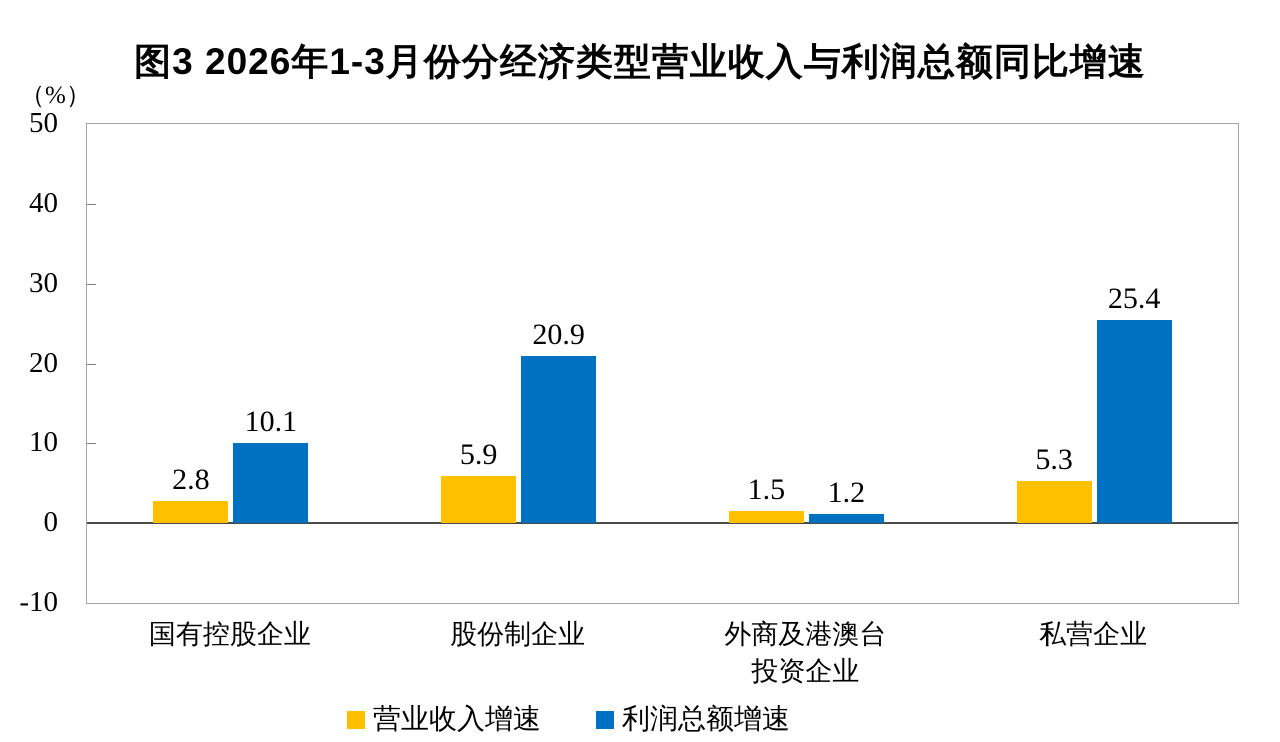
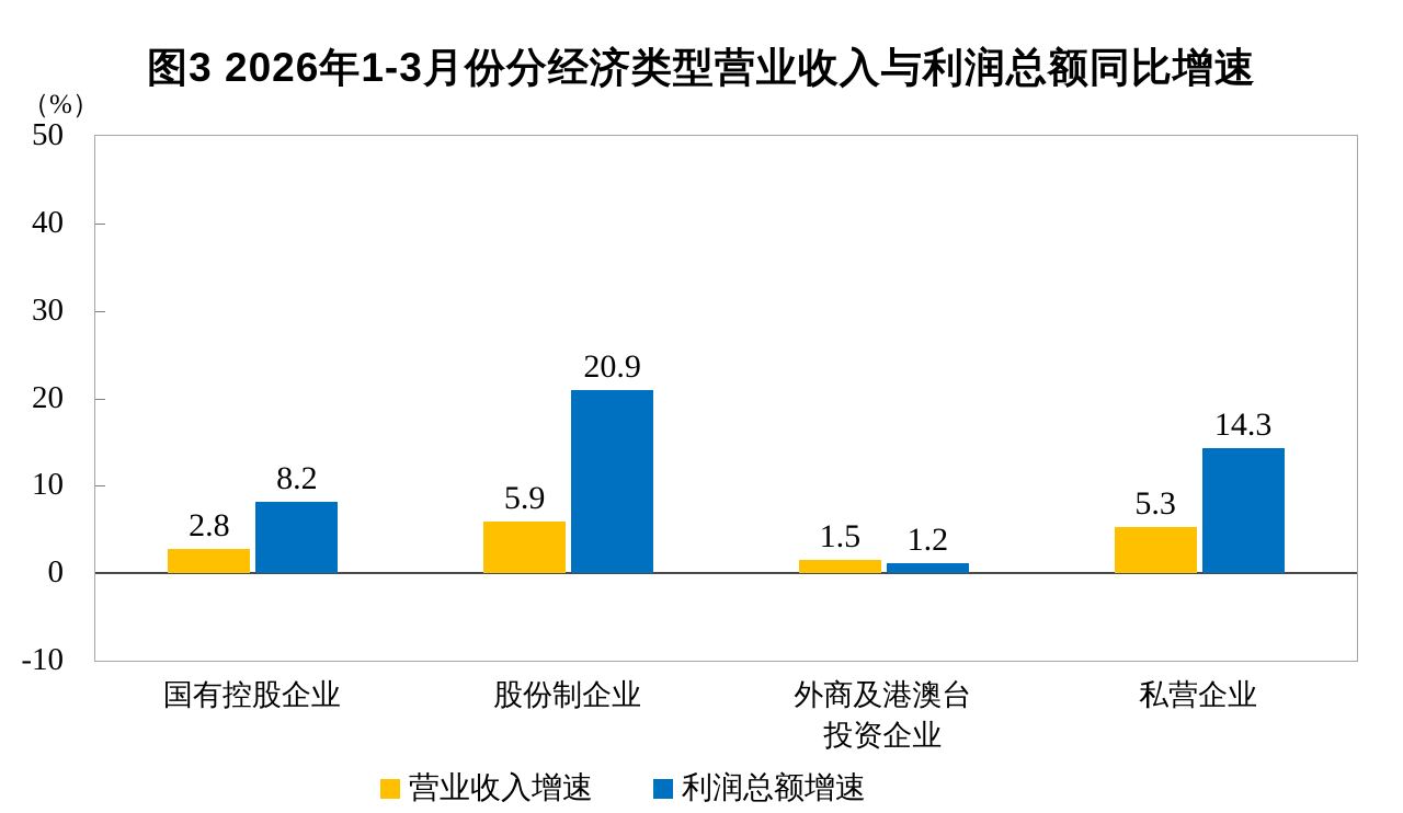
利润总额增速/国有控股企业: 10.1 -> 8.2
利润总额增速/私营企业: 25.4 -> 14.3
